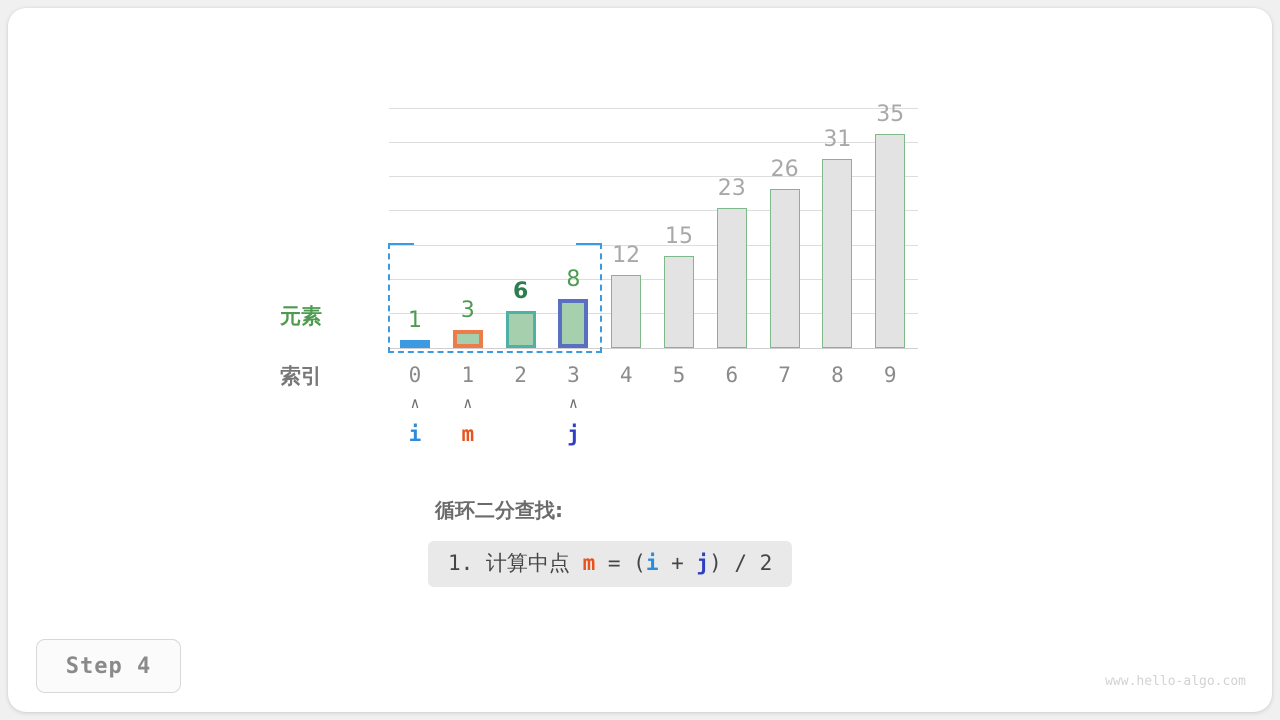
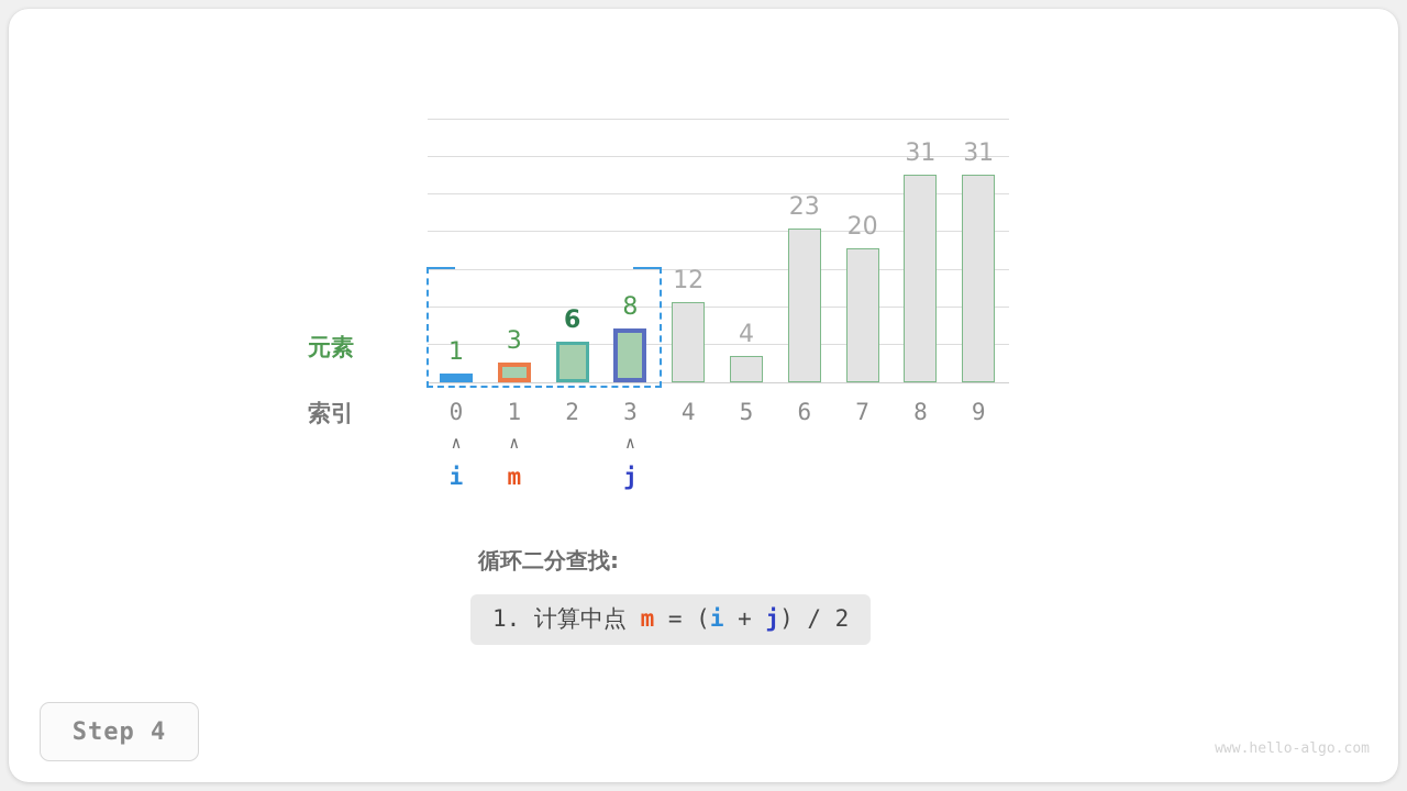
5: 15 -> 4
7: 26 -> 20
9: 35 -> 31
